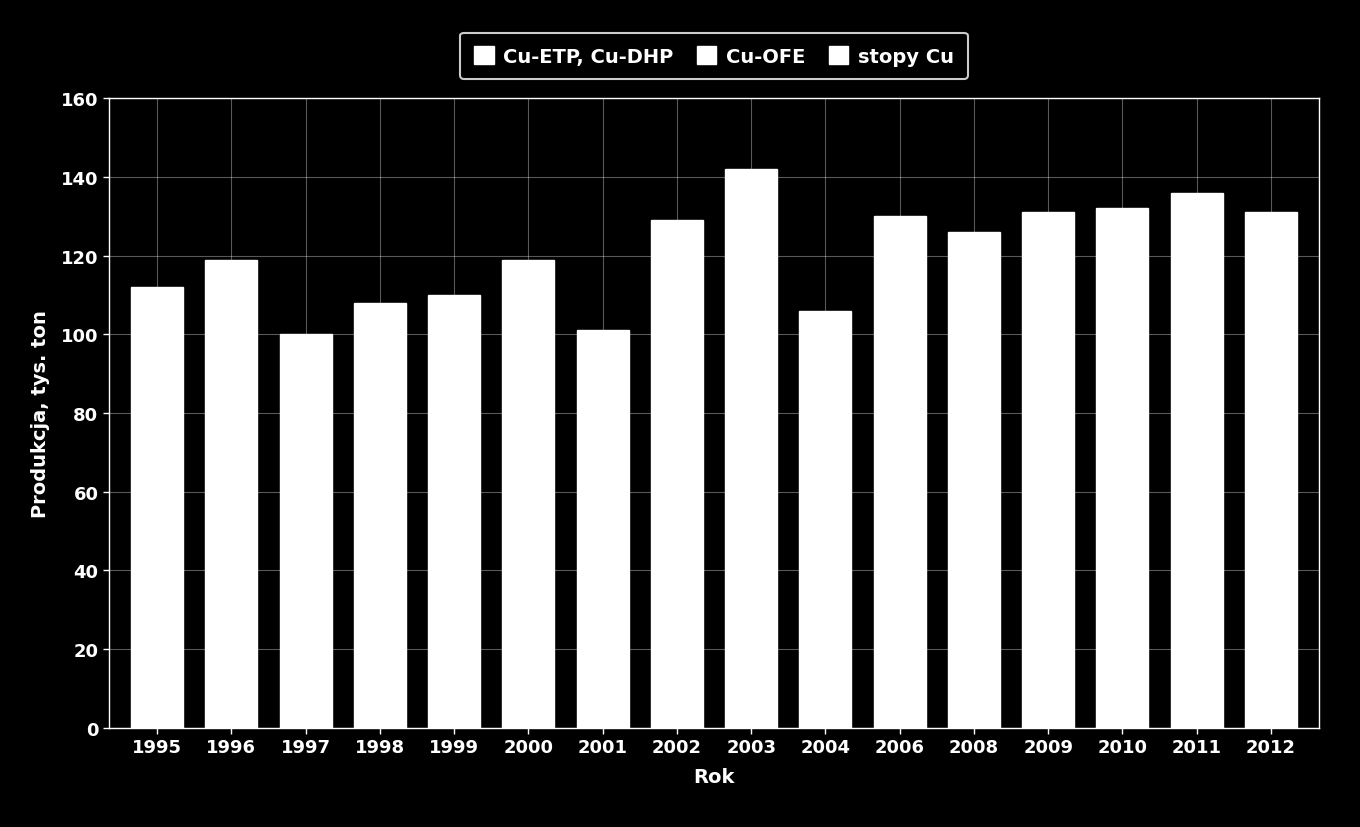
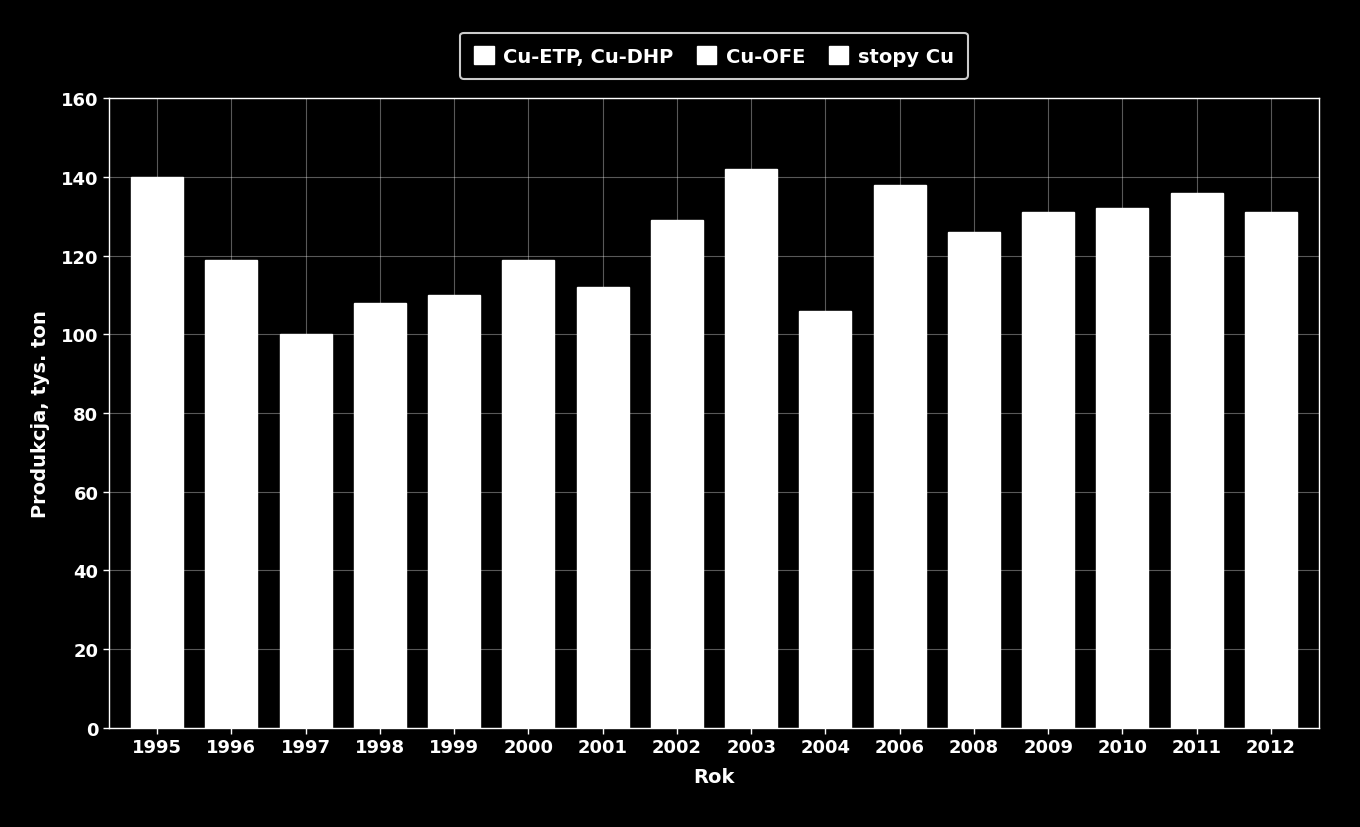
1995: 112 -> 140
2001: 101 -> 112
2006: 130 -> 138
